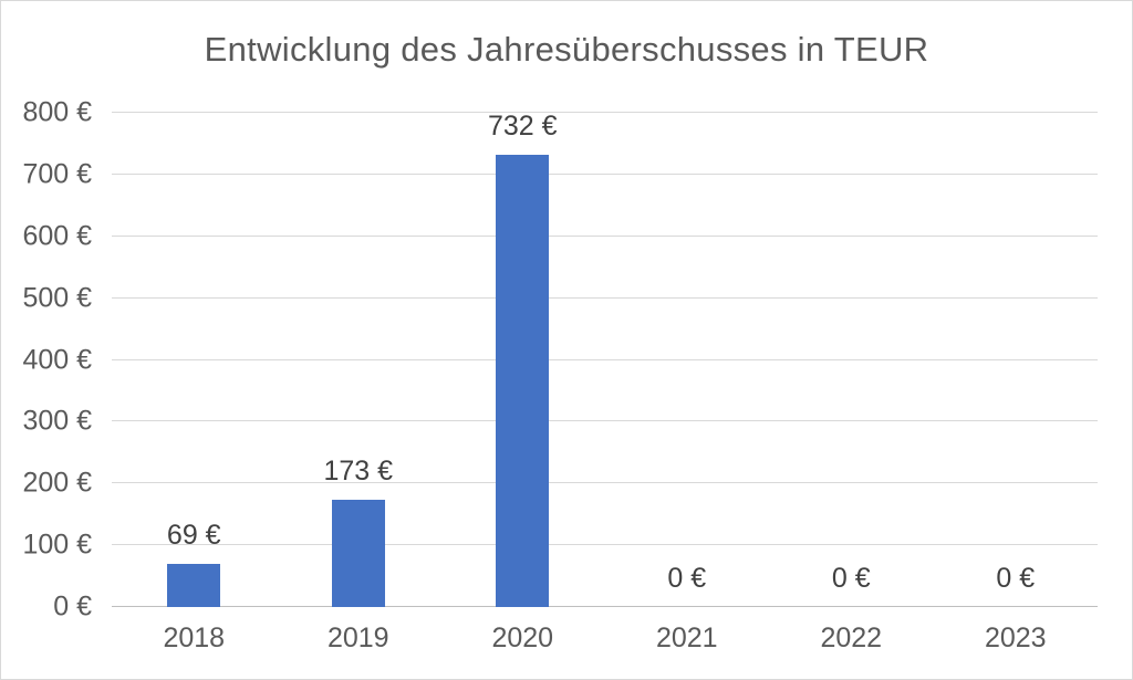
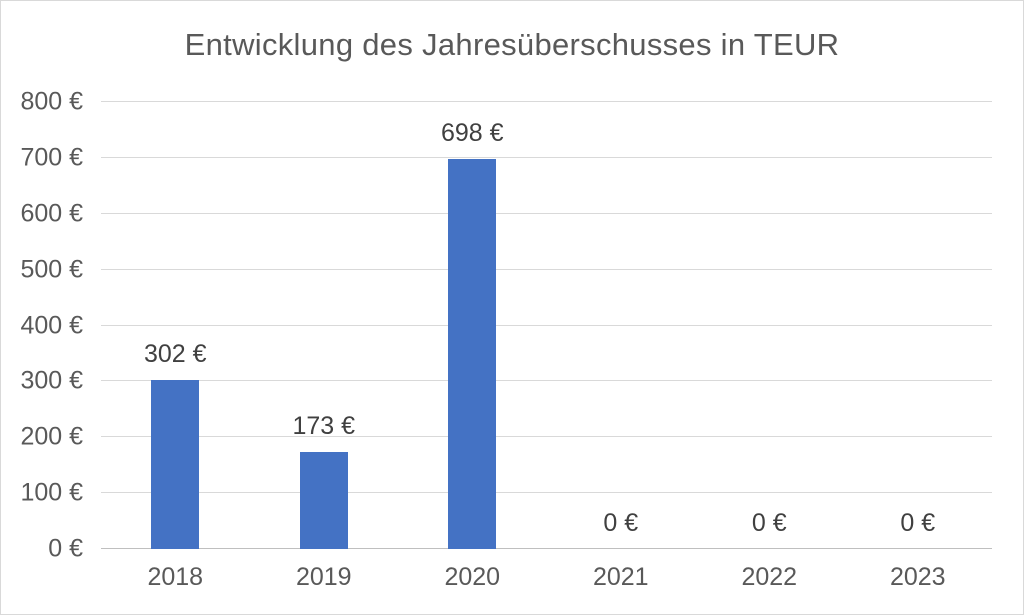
2018: 69 -> 302
2020: 732 -> 698
